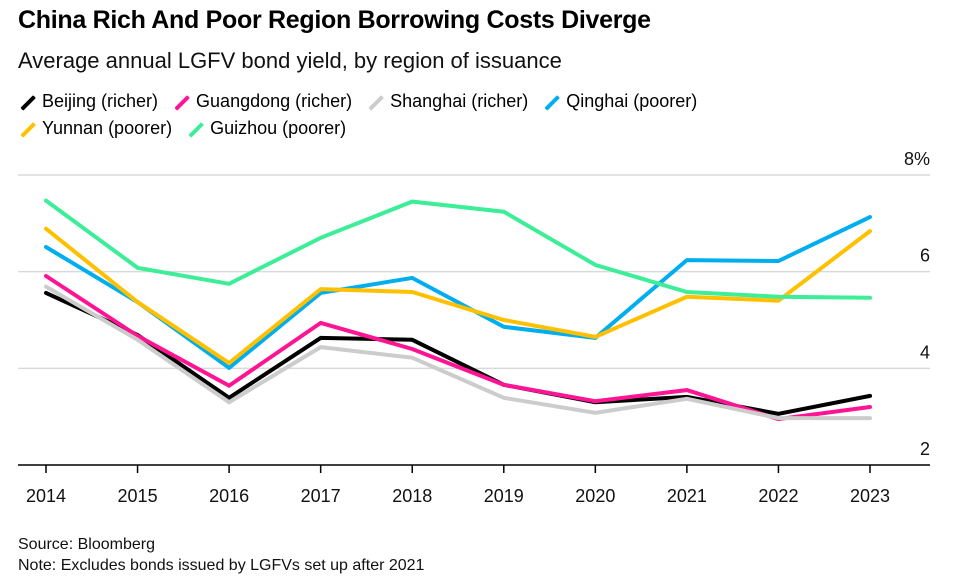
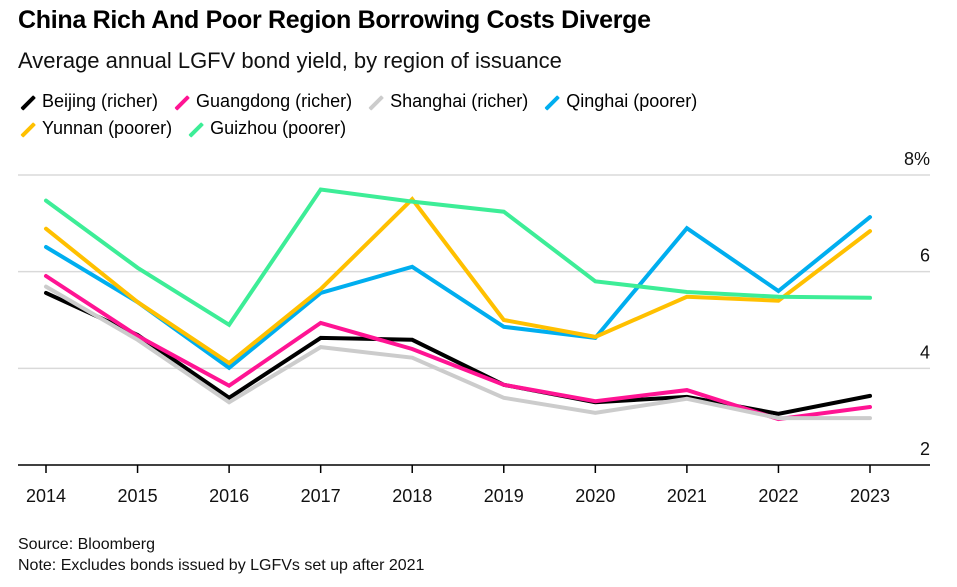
Guizhou (poorer)/2016: 5.8% -> 4.9%
Guizhou (poorer)/2017: 6.7% -> 7.7%
Qinghai (poorer)/2018: 5.9% -> 6.1%
Yunnan (poorer)/2018: 5.6% -> 7.5%
Guizhou (poorer)/2020: 6.1% -> 5.8%
Qinghai (poorer)/2021: 6.2% -> 6.9%
Qinghai (poorer)/2022: 6.2% -> 5.6%
